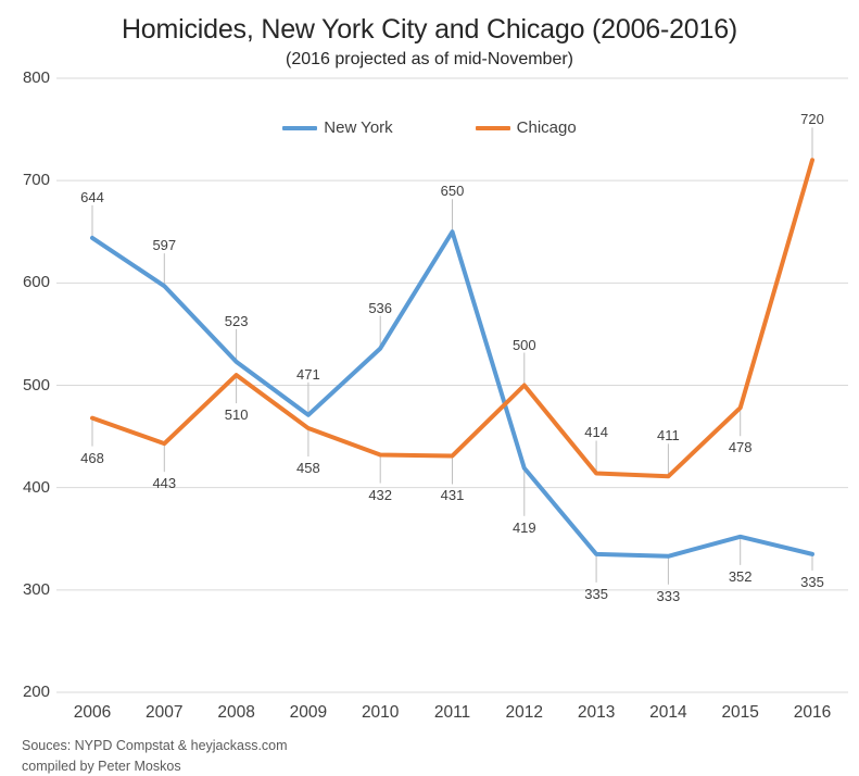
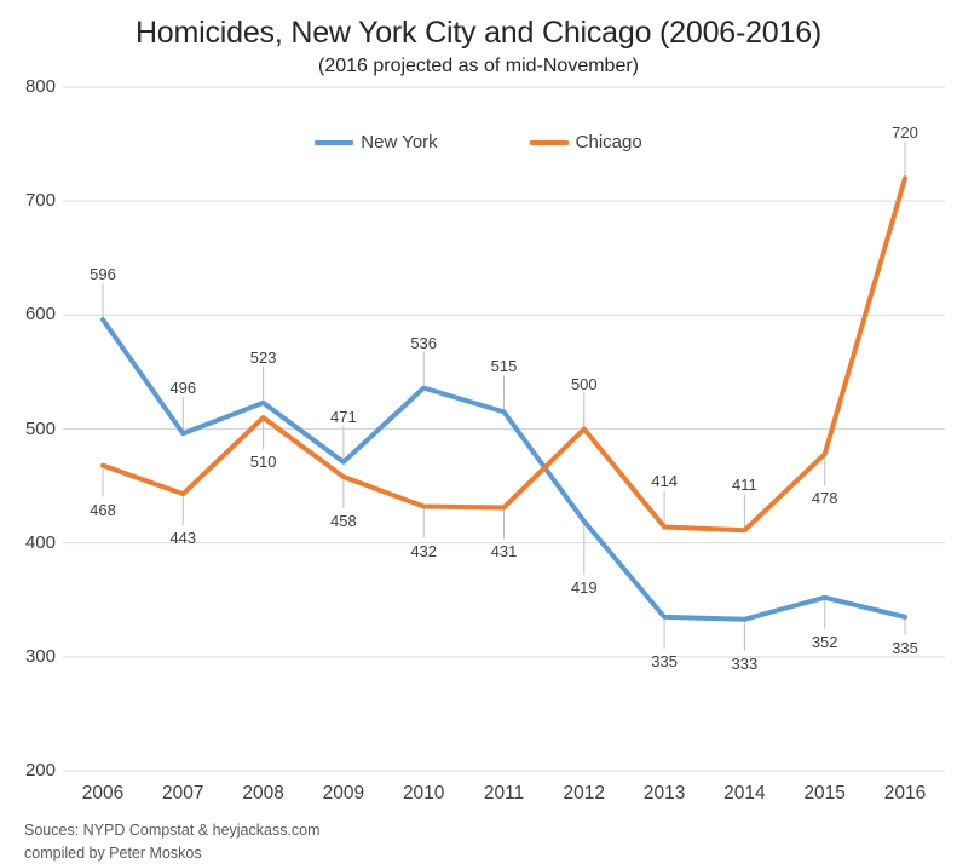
New York/2006: 644 -> 596
New York/2007: 597 -> 496
New York/2011: 650 -> 515
